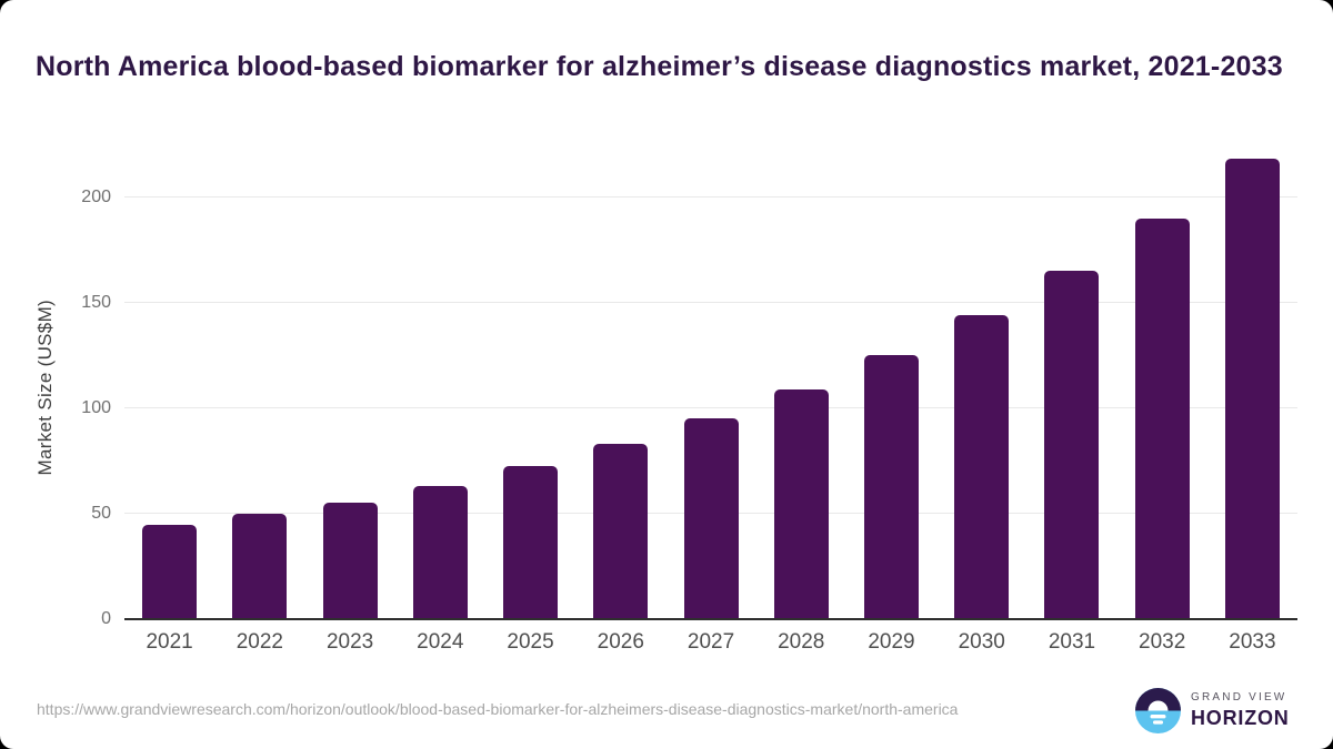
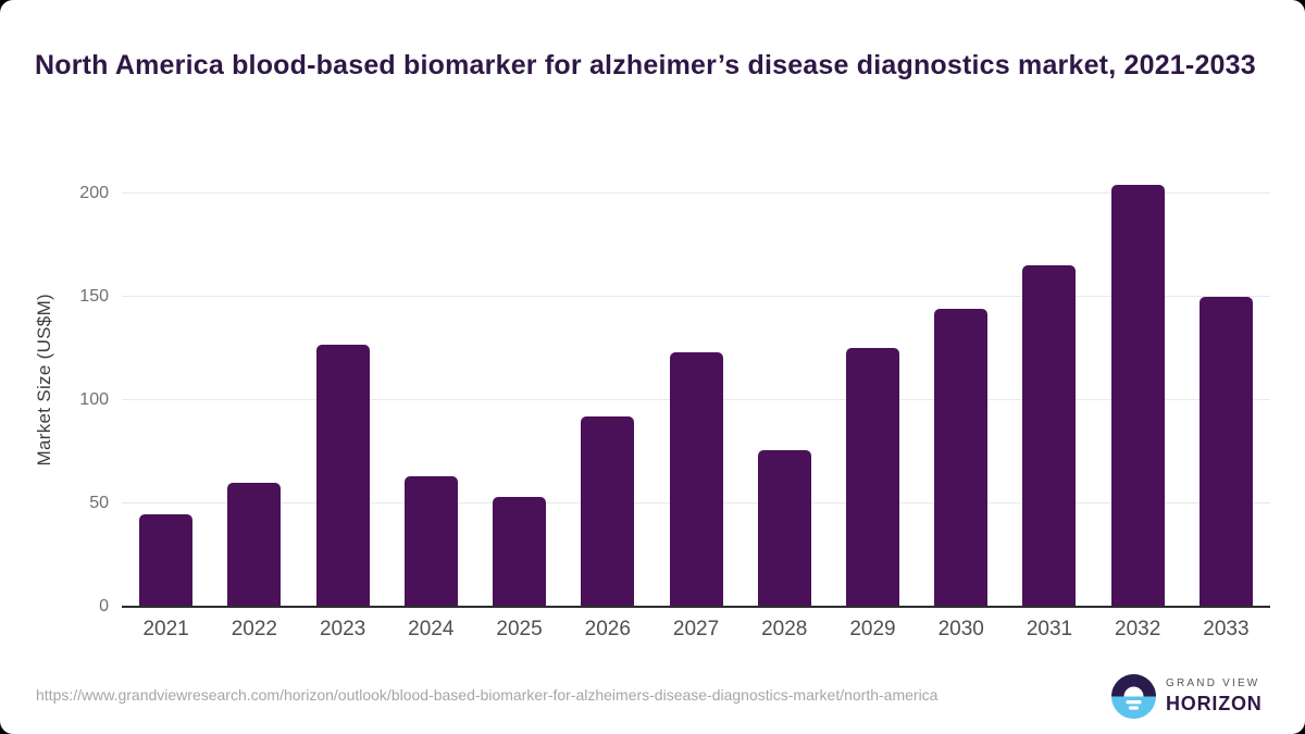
2022: 50 -> 60
2023: 56 -> 127
2025: 72 -> 53
2026: 83 -> 92
2027: 96 -> 123
2028: 109 -> 76
2032: 190 -> 204
2033: 218 -> 150
